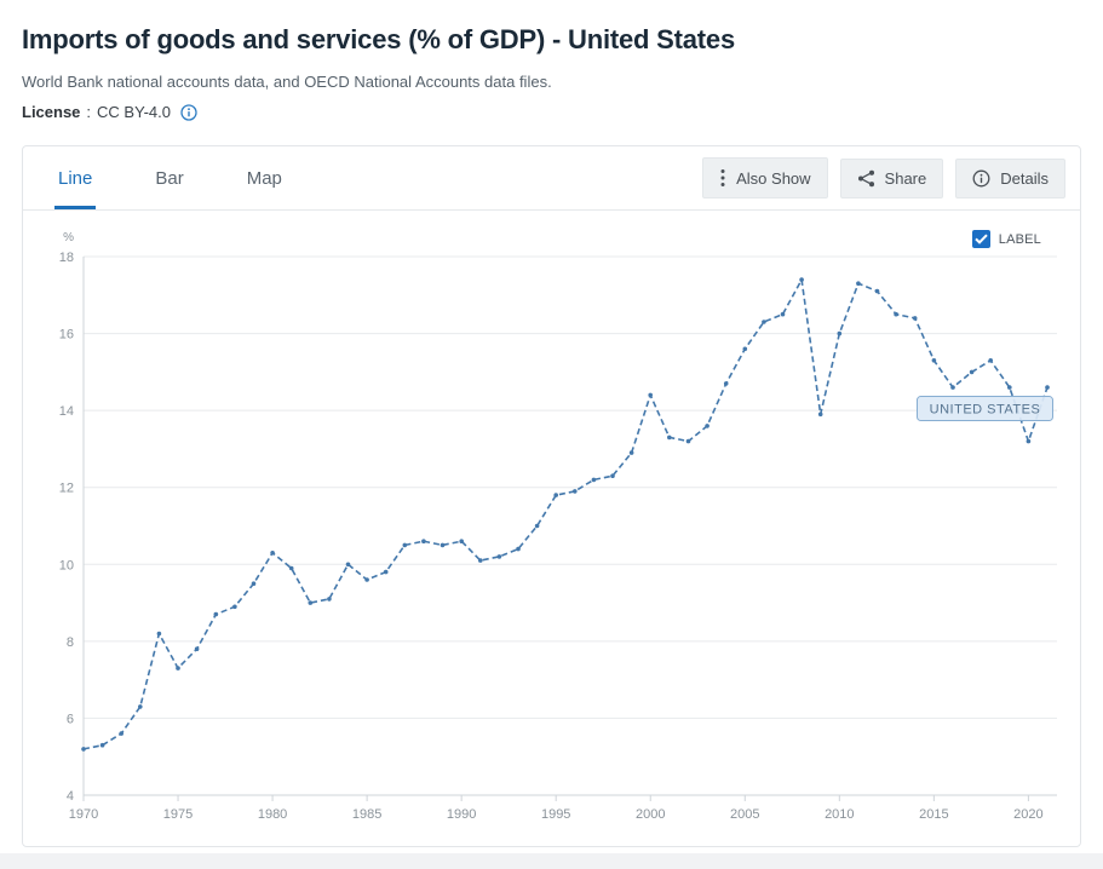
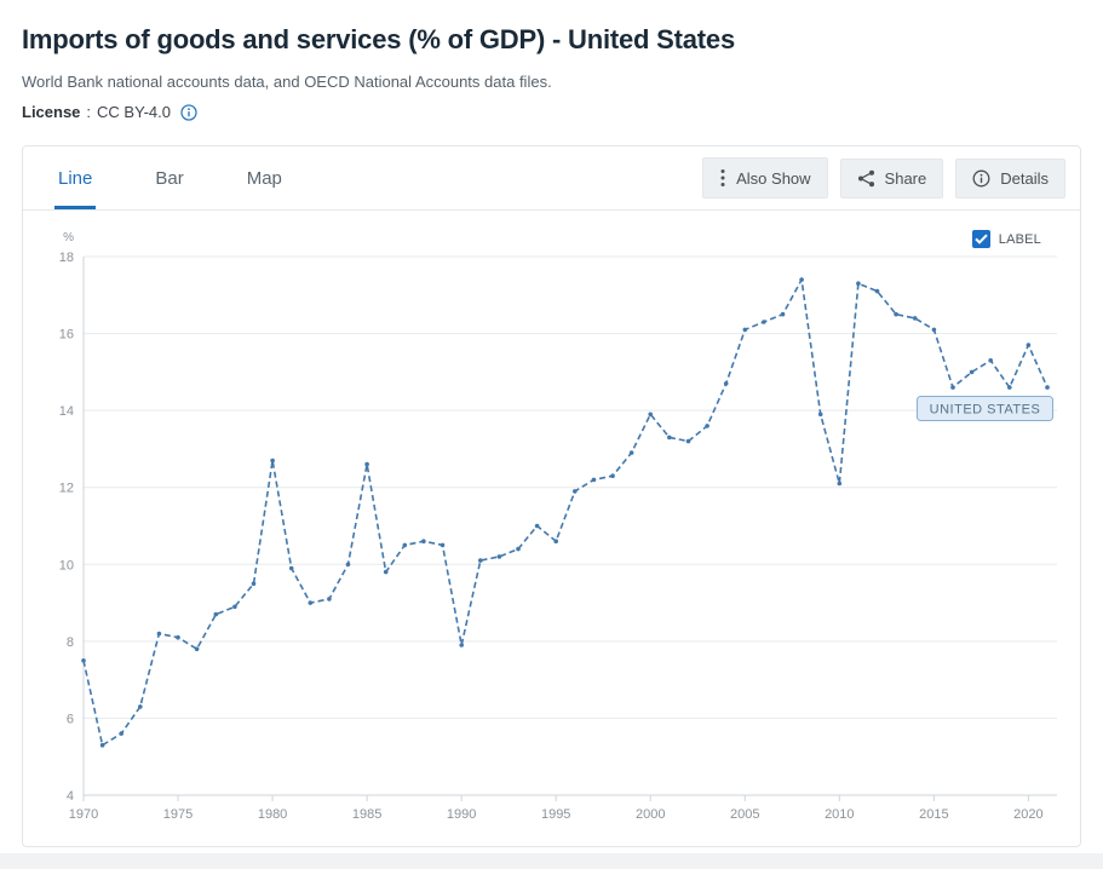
1970: 5.2 -> 7.5
1975: 7.3 -> 8.1
1980: 10.3 -> 12.7
1985: 9.6 -> 12.6
1990: 10.6 -> 7.9
1995: 11.8 -> 10.6
2000: 14.4 -> 13.9
2005: 15.6 -> 16.1
2010: 16.0 -> 12.1
2015: 15.3 -> 16.1
2020: 13.2 -> 15.7
